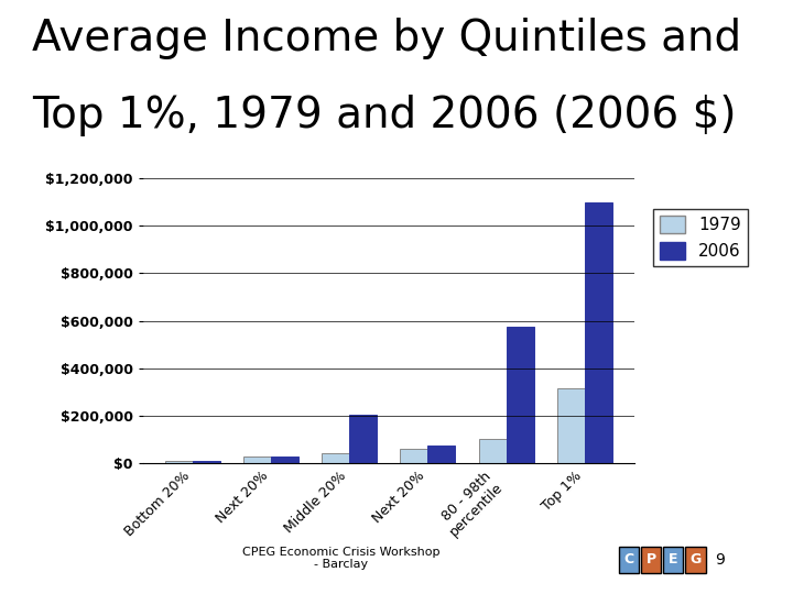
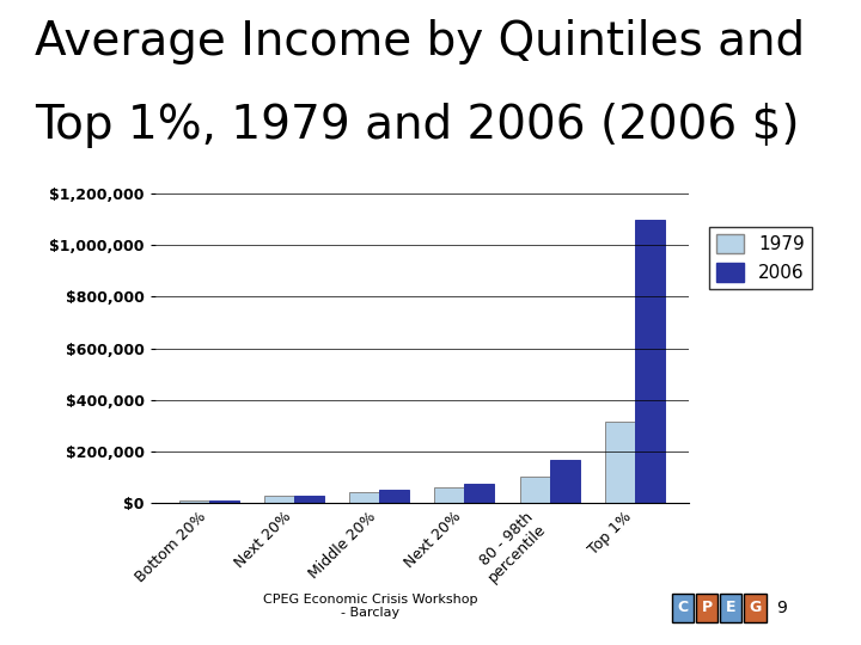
2006/Middle 20%: $205,000 -> $52,000
2006/80 - 98th percentile: $575,000 -> $168,000
